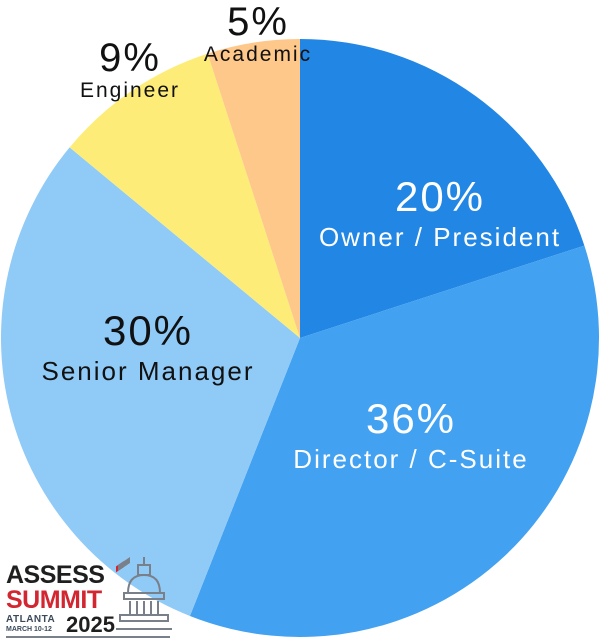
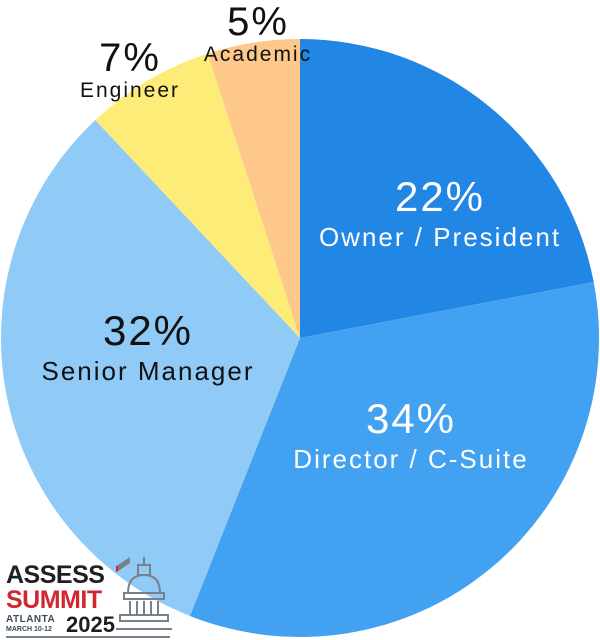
Owner / President: 20% -> 22%
Director / C-Suite: 36% -> 34%
Senior Manager: 30% -> 32%
Engineer: 9% -> 7%
